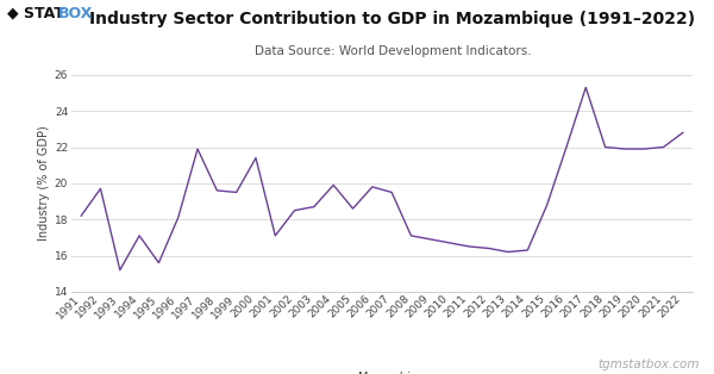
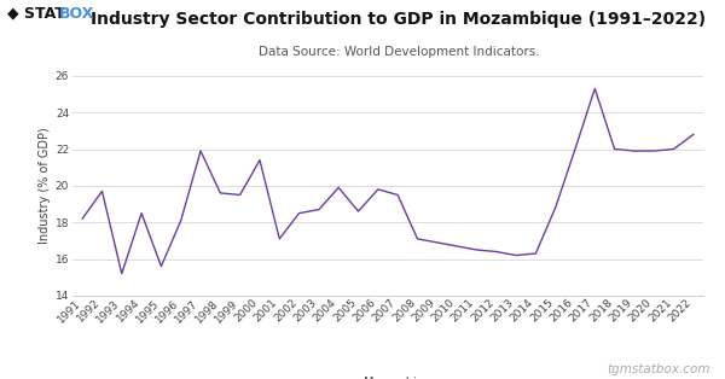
1994: 17.1 -> 18.5
